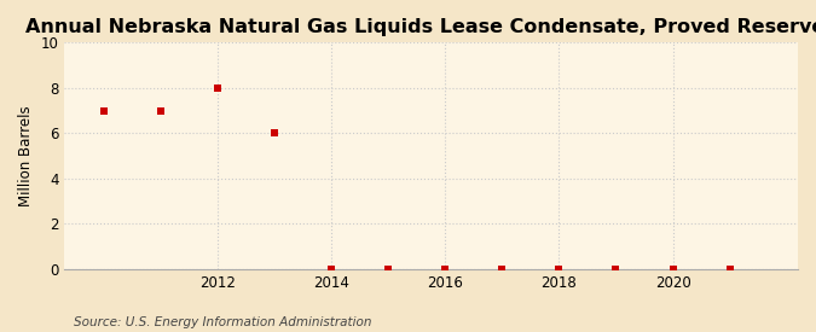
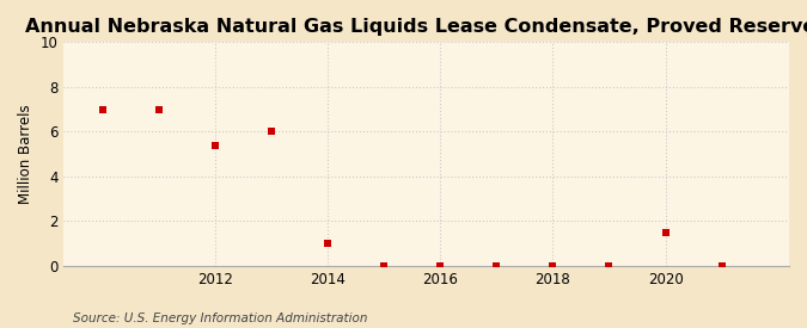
2012: 8.0 -> 5.4
2014: 0.0 -> 1.0
2020: 0.0 -> 1.5
